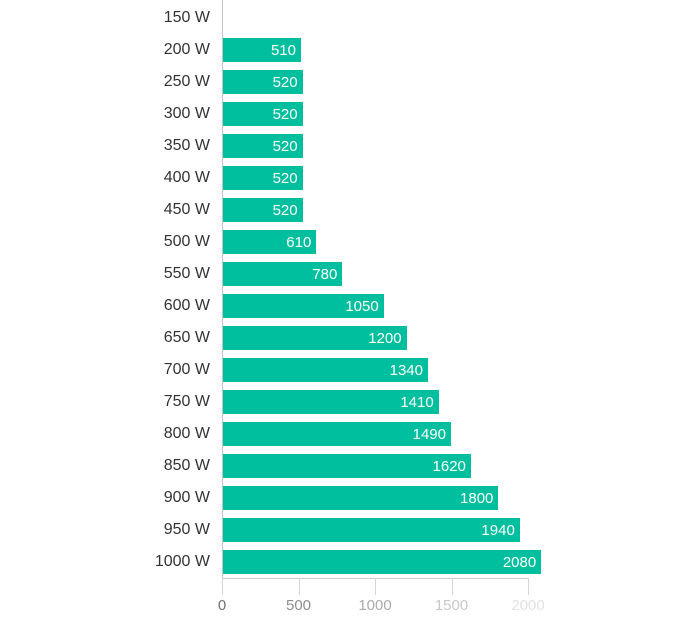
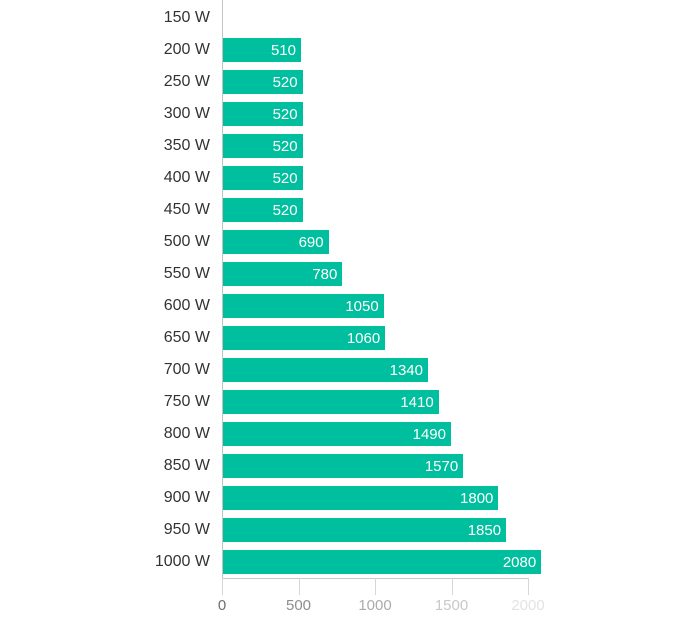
500 W: 610 -> 690
650 W: 1200 -> 1060
850 W: 1620 -> 1570
950 W: 1940 -> 1850
